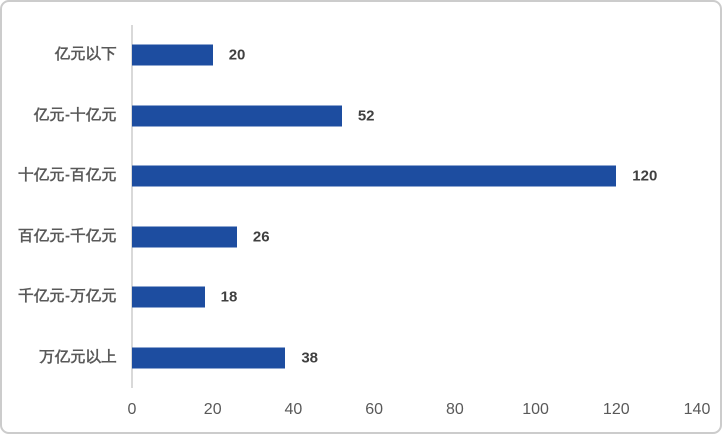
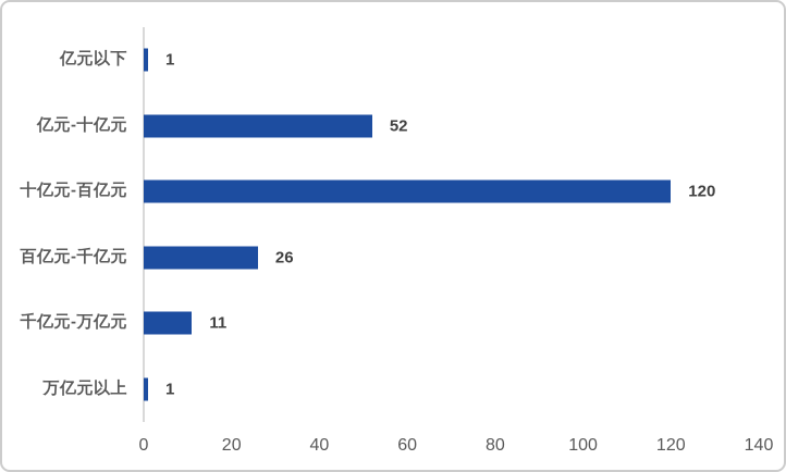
亿元以下: 20 -> 1
千亿元-万亿元: 18 -> 11
万亿元以上: 38 -> 1
